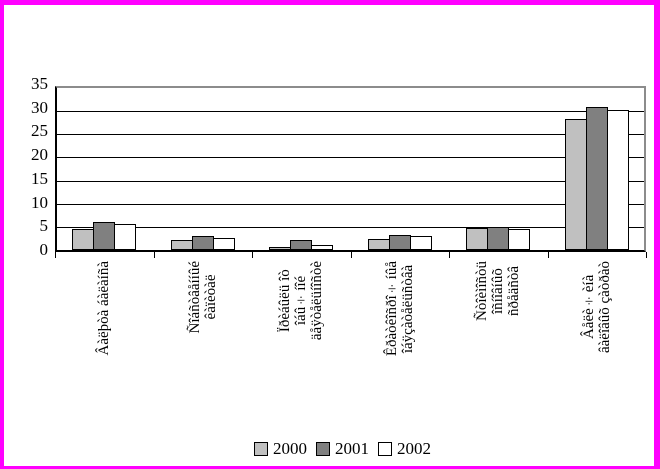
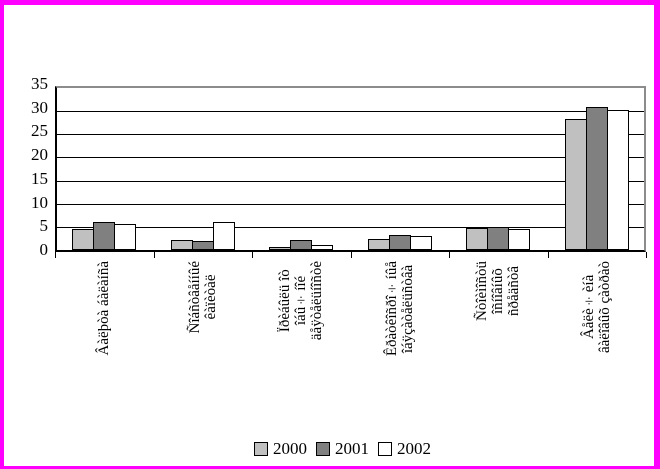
2001/Ñîáñòâåííûé êàïèòàë: 3 -> 2
2002/Ñîáñòâåííûé êàïèòàë: 3 -> 6
